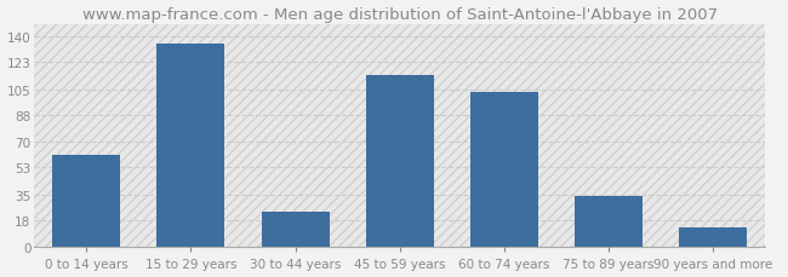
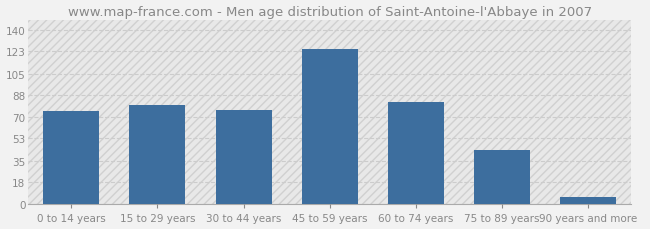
0 to 14 years: 61 -> 75
15 to 29 years: 135 -> 80
30 to 44 years: 24 -> 76
45 to 59 years: 114 -> 125
60 to 74 years: 103 -> 82
75 to 89 years: 34 -> 44
90 years and more: 13 -> 6
